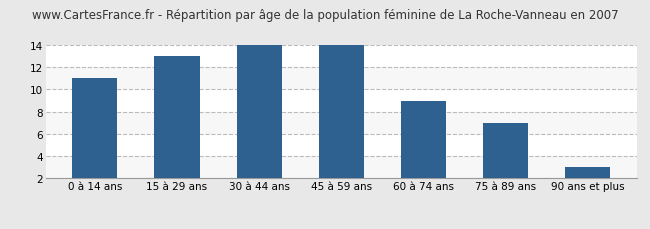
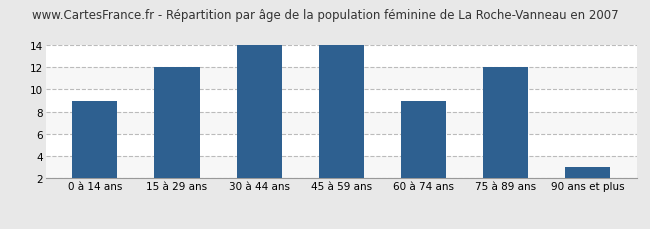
0 à 14 ans: 11 -> 9
15 à 29 ans: 13 -> 12
75 à 89 ans: 7 -> 12
